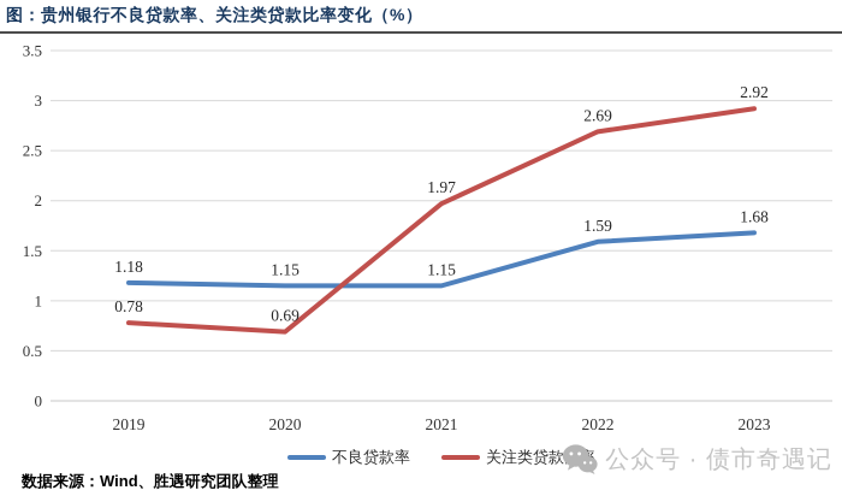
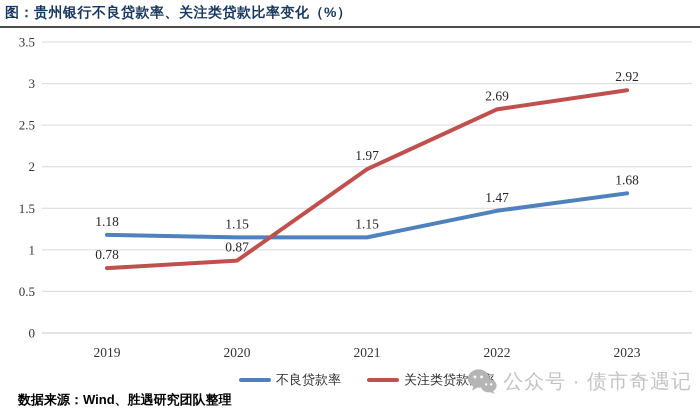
关注类贷款比率/2020: 0.69 -> 0.87
不良贷款率/2022: 1.59 -> 1.47
